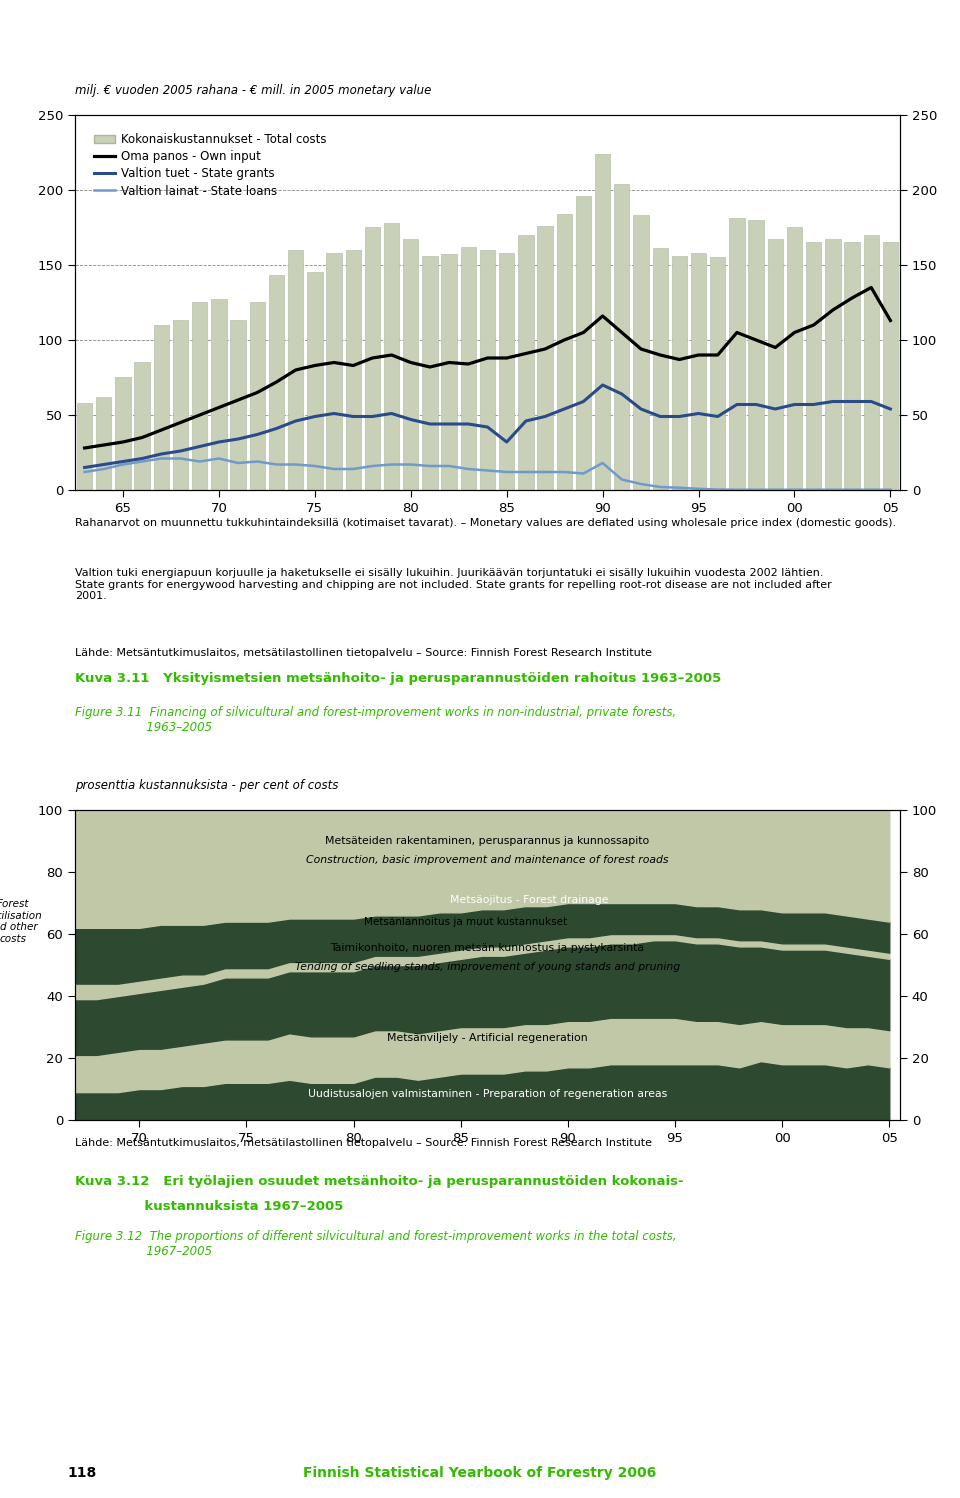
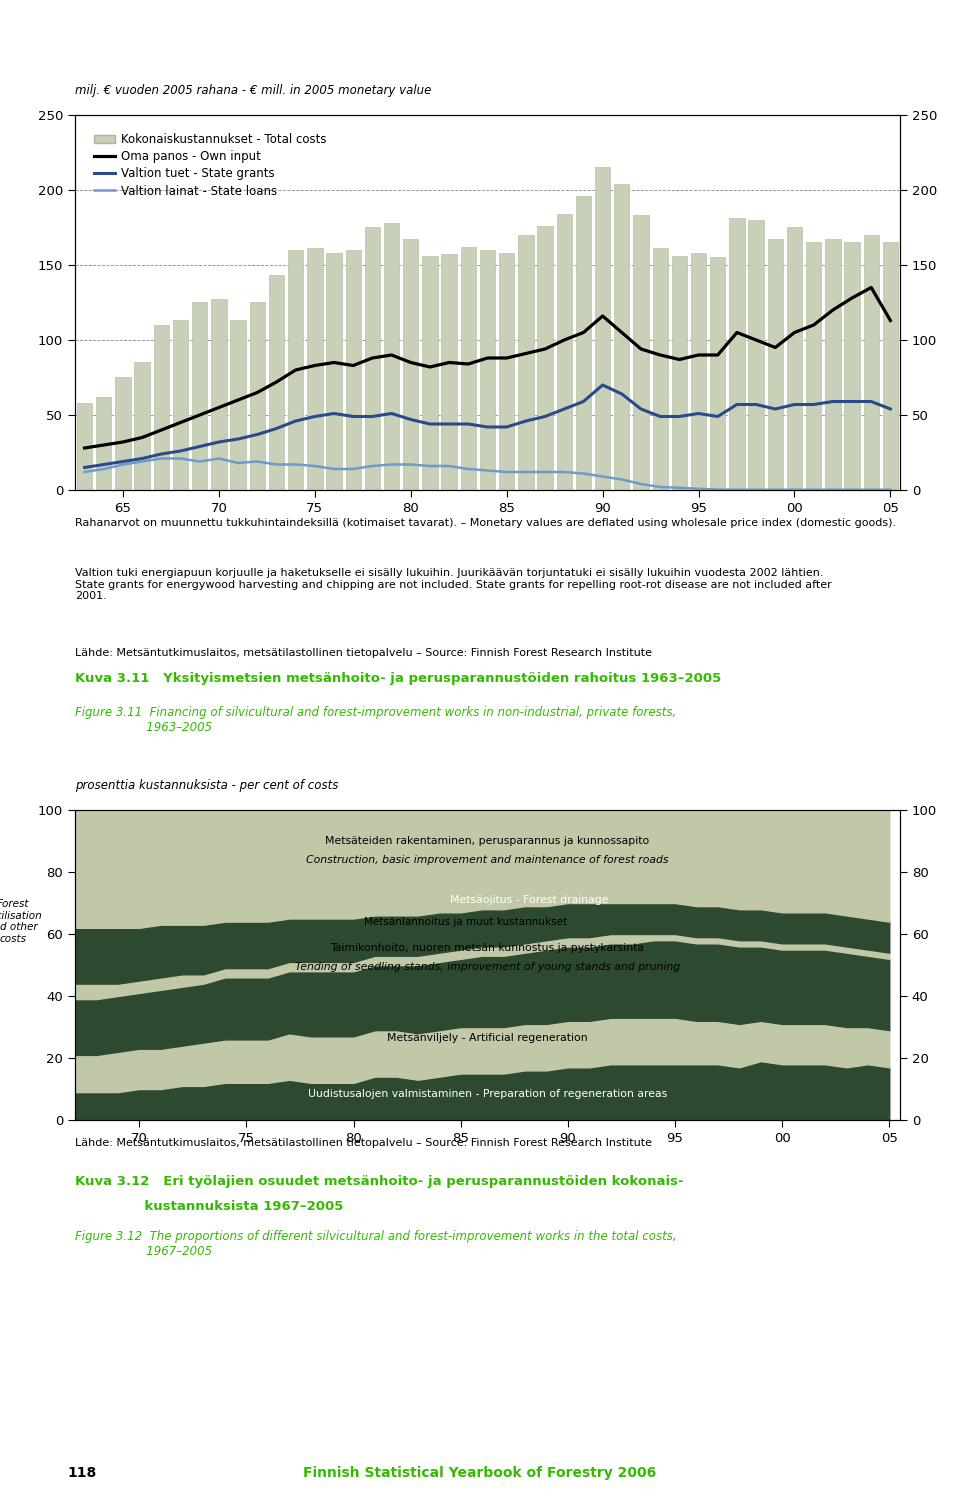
Kokonaiskustannukset - Total costs/75: 145 -> 161
Valtion tuet - State grants/85: 32 -> 42
Kokonaiskustannukset - Total costs/90: 224 -> 215
Valtion lainat - State loans/90: 18 -> 9
